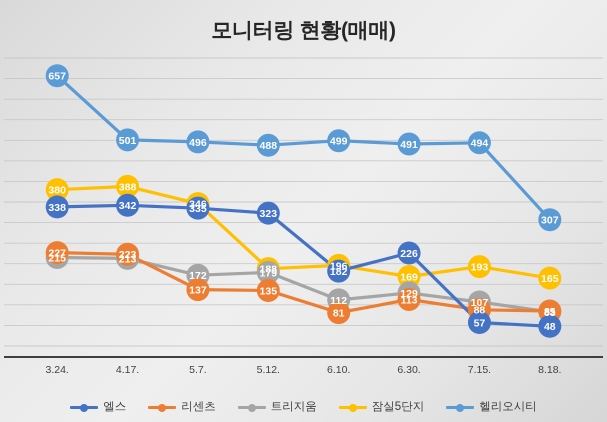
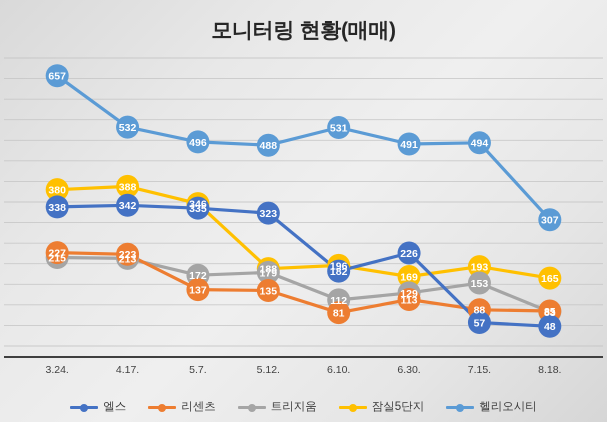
헬리오시티/4.17.: 501 -> 532
헬리오시티/6.10.: 499 -> 531
트리지움/7.15.: 107 -> 153
